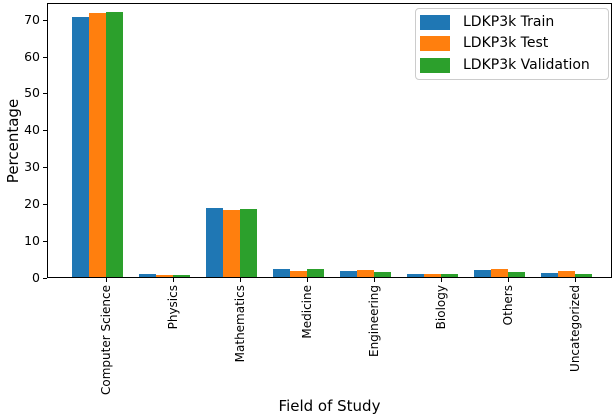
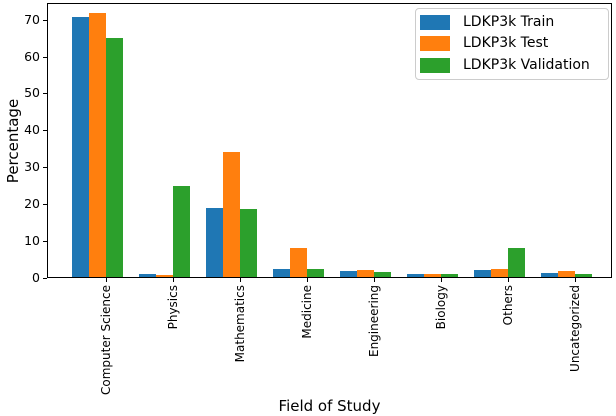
LDKP3k Validation/Computer Science: 72 -> 65
LDKP3k Validation/Physics: 1 -> 25
LDKP3k Test/Mathematics: 18 -> 34
LDKP3k Test/Medicine: 2 -> 8
LDKP3k Validation/Others: 2 -> 8
